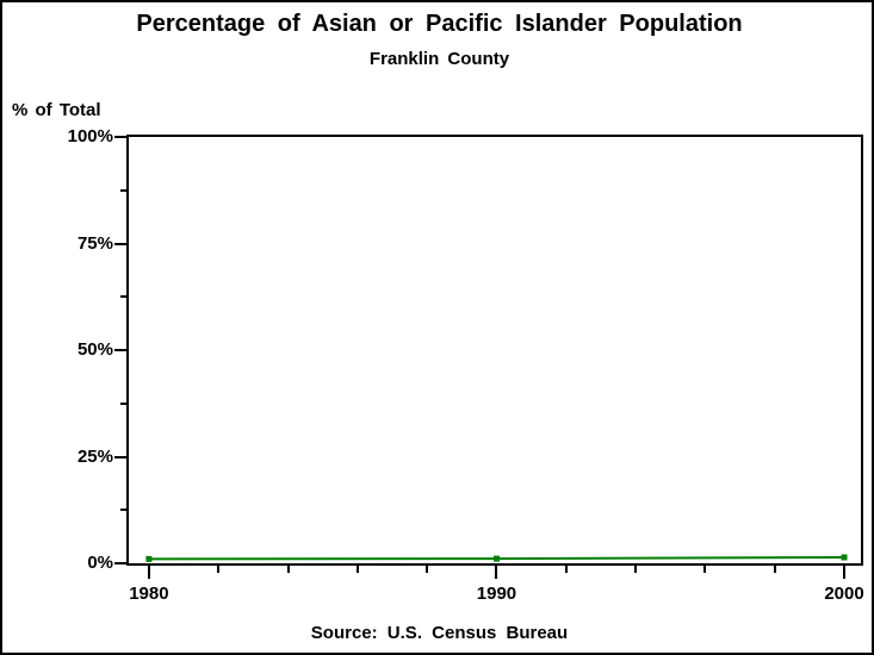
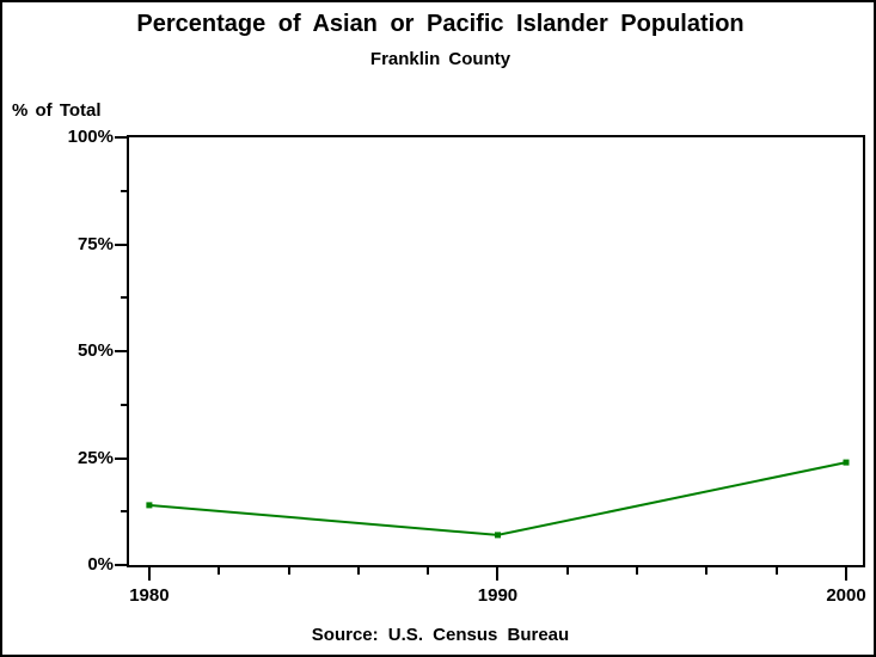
1980: 1% -> 14%
1990: 1% -> 7%
2000: 1% -> 24%
